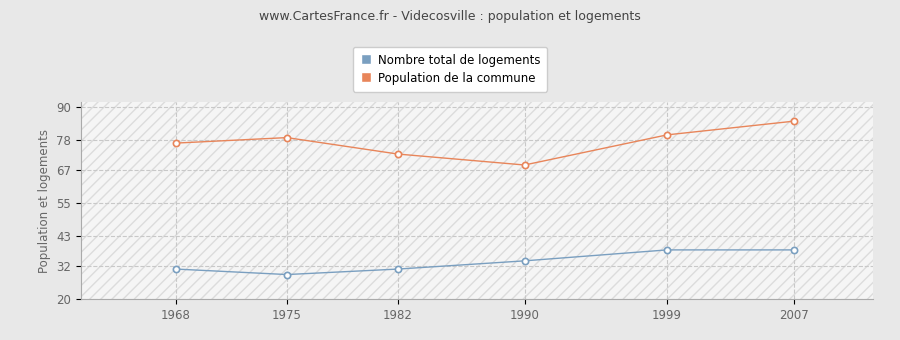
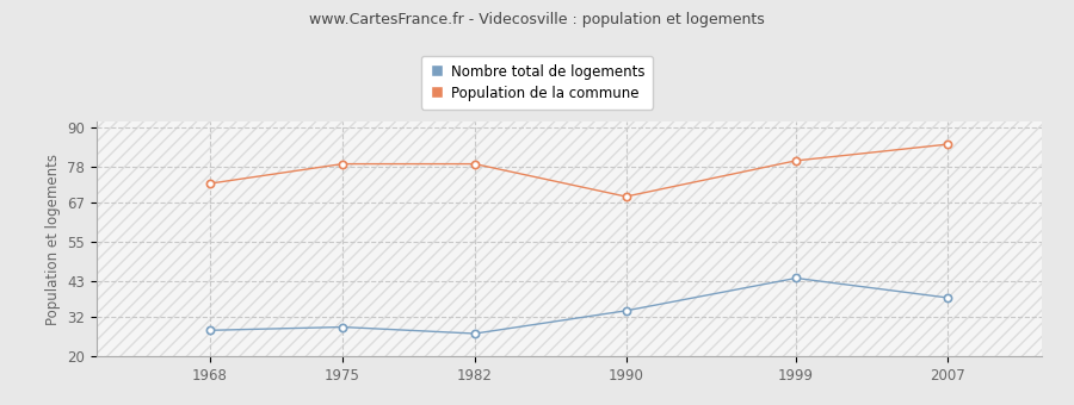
Nombre total de logements/1968: 31 -> 28
Population de la commune/1968: 77 -> 73
Nombre total de logements/1982: 31 -> 27
Population de la commune/1982: 73 -> 79
Nombre total de logements/1999: 38 -> 44
